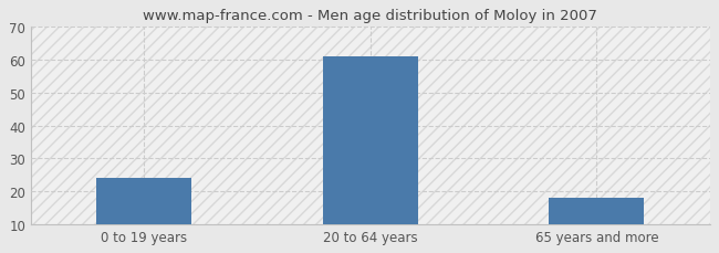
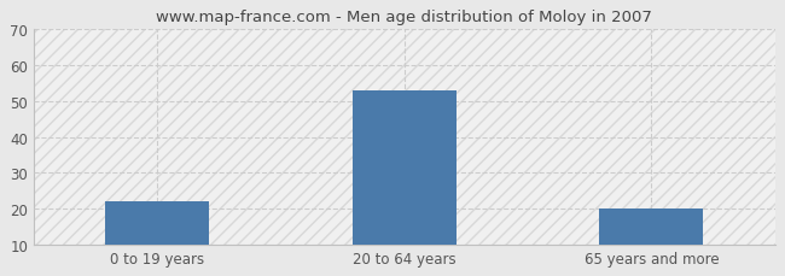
0 to 19 years: 24 -> 22
20 to 64 years: 61 -> 53
65 years and more: 18 -> 20
